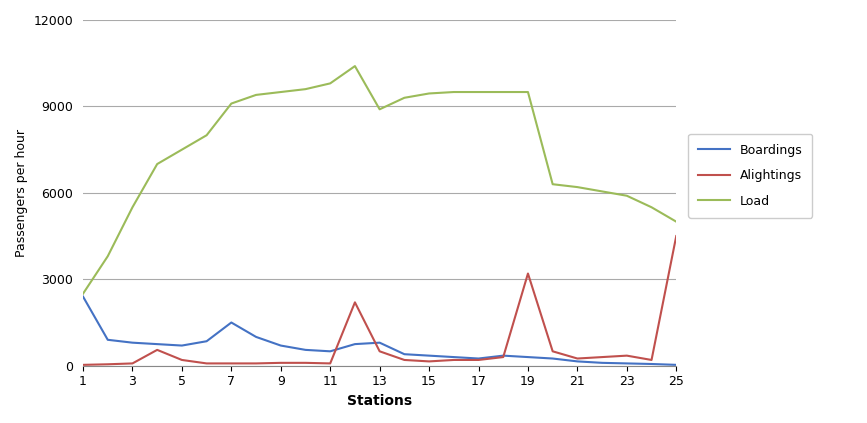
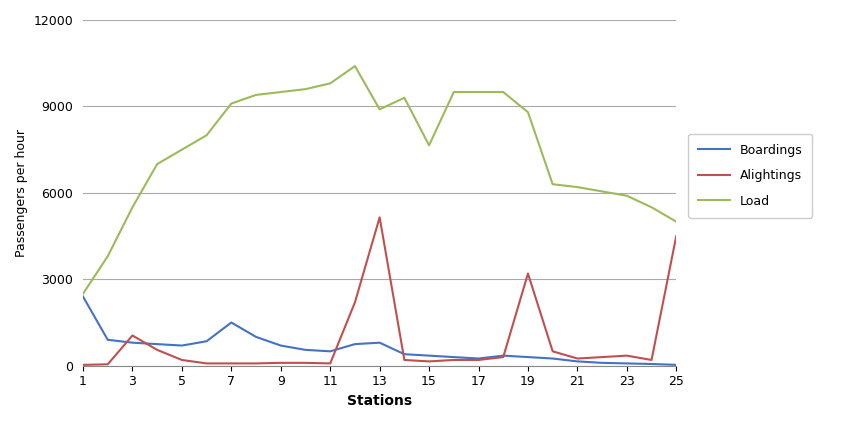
Alightings/3: 80 -> 1050
Alightings/13: 500 -> 5150
Load/15: 9450 -> 7650
Load/19: 9500 -> 8800
